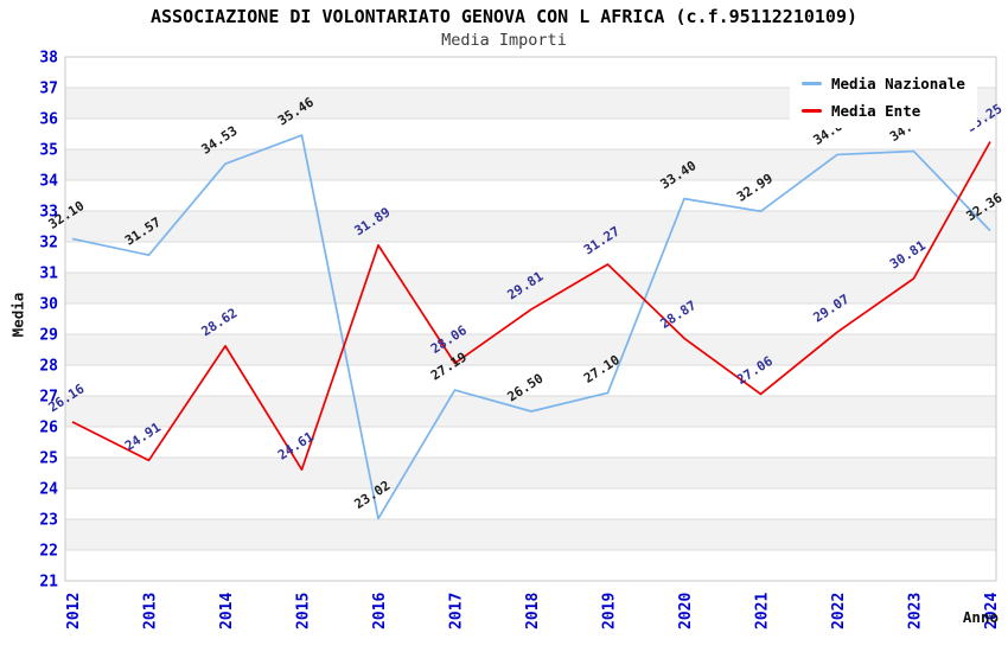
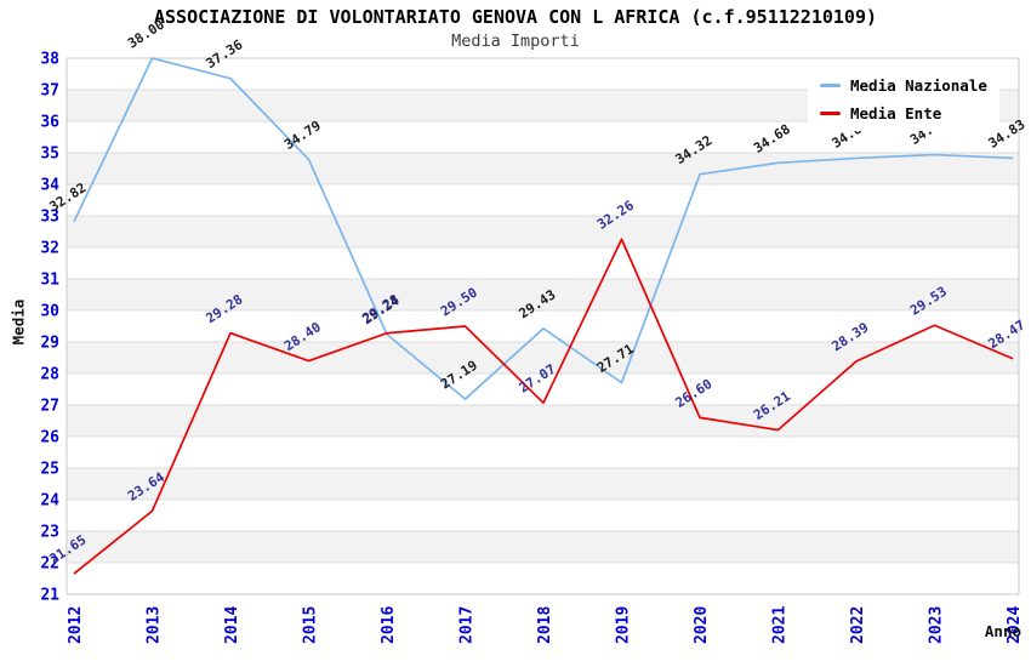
Media Nazionale/2012: 32.10 -> 32.82
Media Ente/2012: 26.16 -> 21.65
Media Nazionale/2013: 31.57 -> 38.00
Media Ente/2013: 24.91 -> 23.64
Media Nazionale/2014: 34.53 -> 37.36
Media Ente/2014: 28.62 -> 29.28
Media Nazionale/2015: 35.46 -> 34.79
Media Ente/2015: 24.61 -> 28.40
Media Nazionale/2016: 23.02 -> 29.24
Media Ente/2016: 31.89 -> 29.28
Media Ente/2017: 28.06 -> 29.50
Media Nazionale/2018: 26.50 -> 29.43
Media Ente/2018: 29.81 -> 27.07
Media Nazionale/2019: 27.10 -> 27.71
Media Ente/2019: 31.27 -> 32.26
Media Nazionale/2020: 33.40 -> 34.32
Media Ente/2020: 28.87 -> 26.60
Media Nazionale/2021: 32.99 -> 34.68
Media Ente/2021: 27.06 -> 26.21
Media Ente/2022: 29.07 -> 28.39
Media Ente/2023: 30.81 -> 29.53
Media Nazionale/2024: 32.36 -> 34.83
Media Ente/2024: 35.25 -> 28.47
